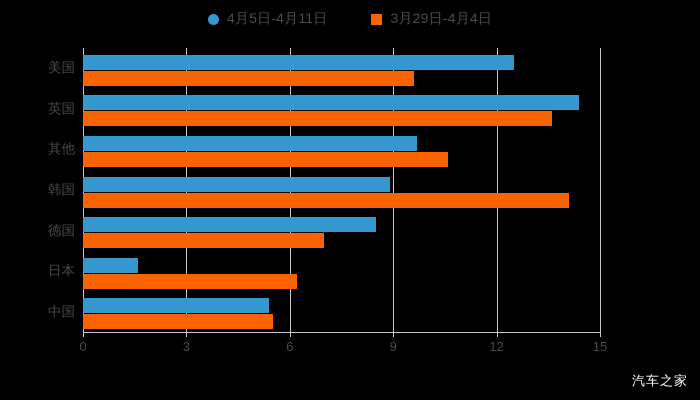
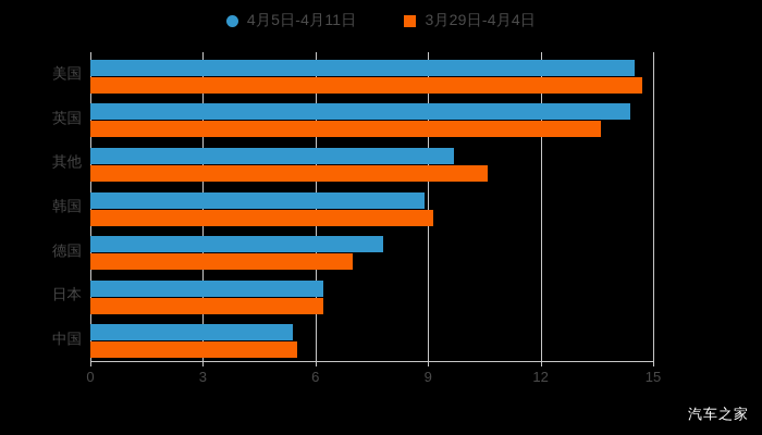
4月5日-4月11日/美国: 12.5 -> 14.5
3月29日-4月4日/美国: 9.6 -> 14.7
3月29日-4月4日/韩国: 14.1 -> 9.2
4月5日-4月11日/德国: 8.5 -> 7.8
4月5日-4月11日/日本: 1.6 -> 6.2
